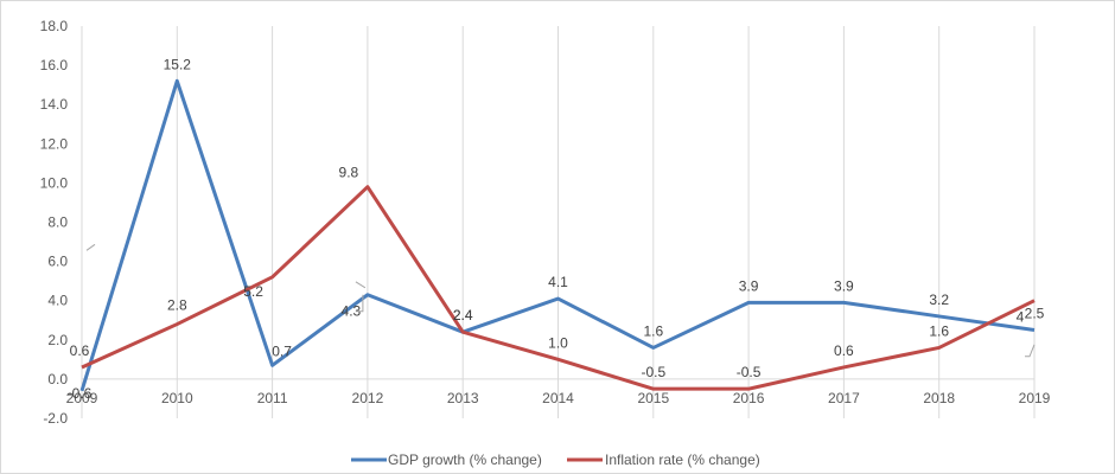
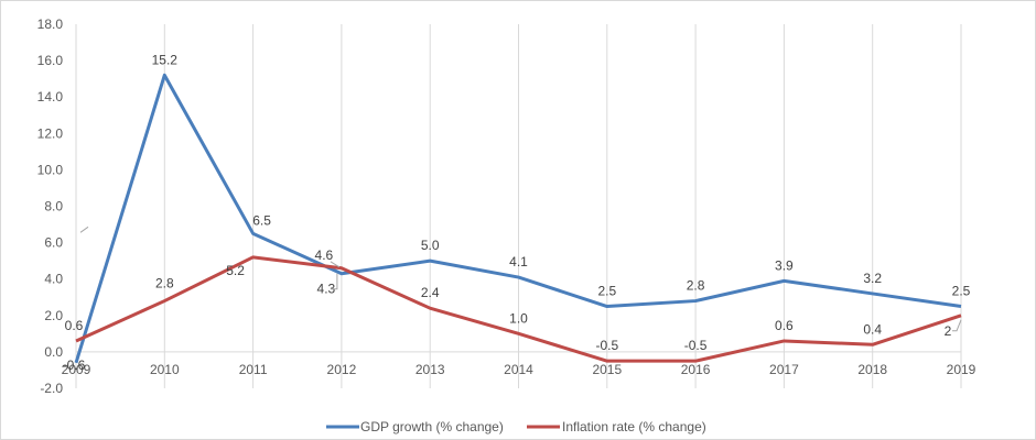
GDP growth (% change)/2011: 0.7 -> 6.5
Inflation rate (% change)/2012: 9.8 -> 4.6
GDP growth (% change)/2013: 2.4 -> 5.0
GDP growth (% change)/2015: 1.6 -> 2.5
GDP growth (% change)/2016: 3.9 -> 2.8
Inflation rate (% change)/2018: 1.6 -> 0.4
Inflation rate (% change)/2019: 4 -> 2
